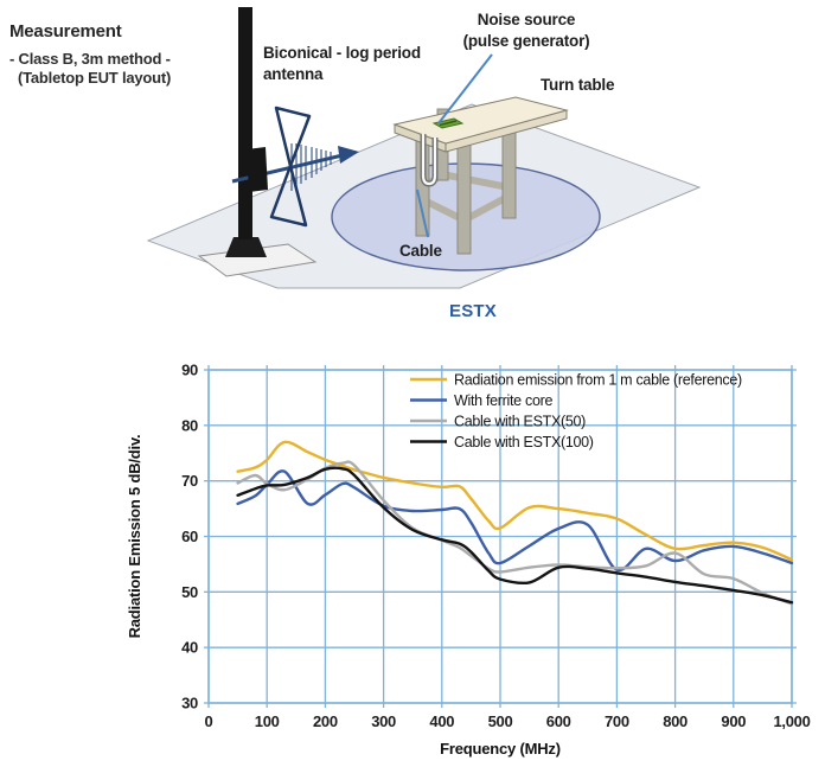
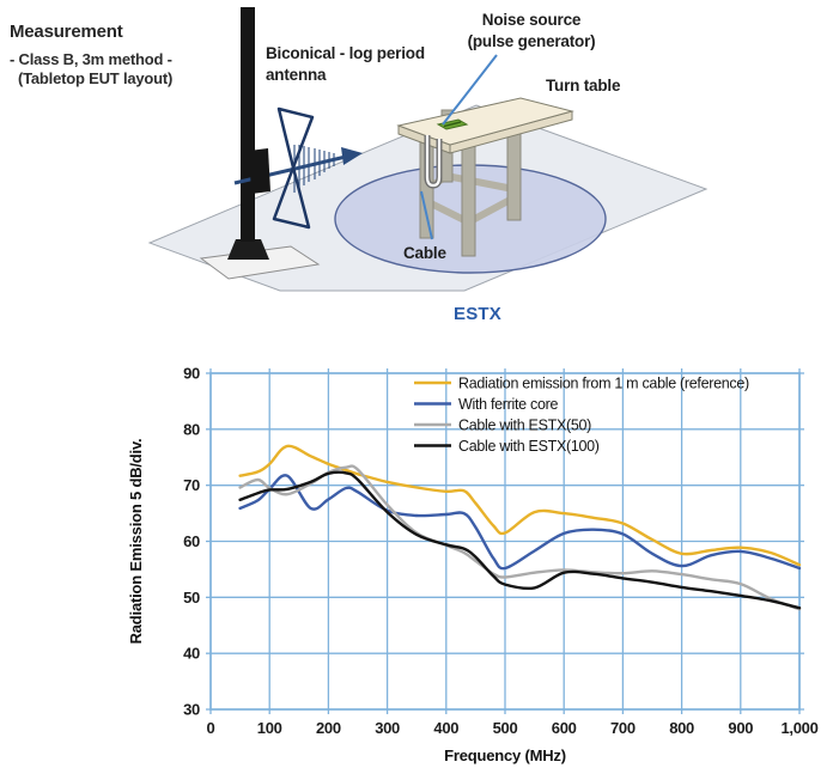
With ferrite core/700: 54 -> 61
Cable with ESTX(50)/800: 57 -> 54
